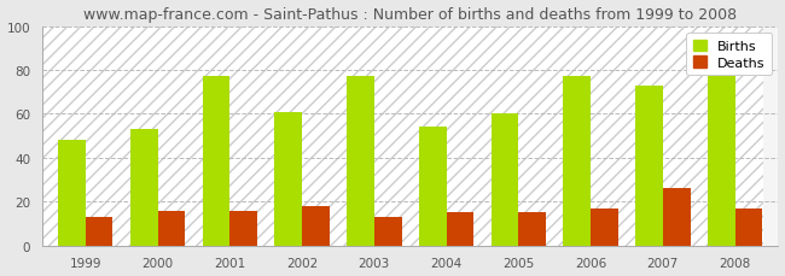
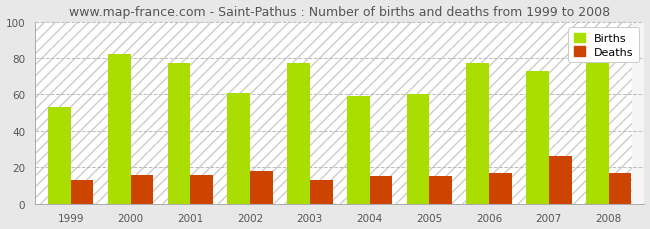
Births/1999: 48 -> 53
Births/2000: 53 -> 82
Births/2004: 54 -> 59
